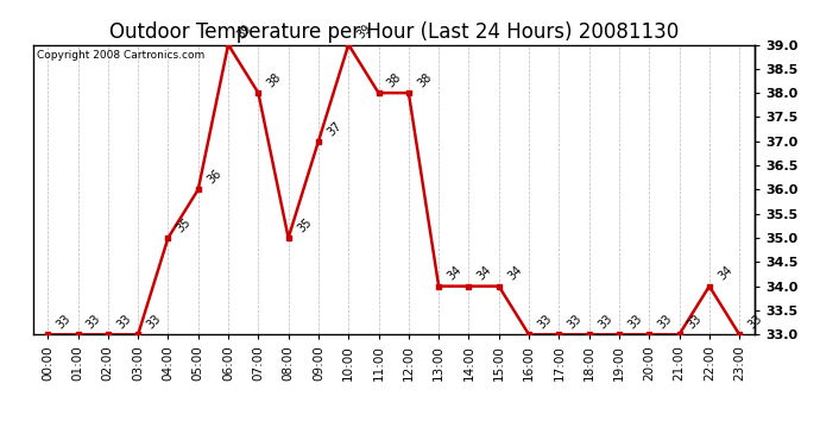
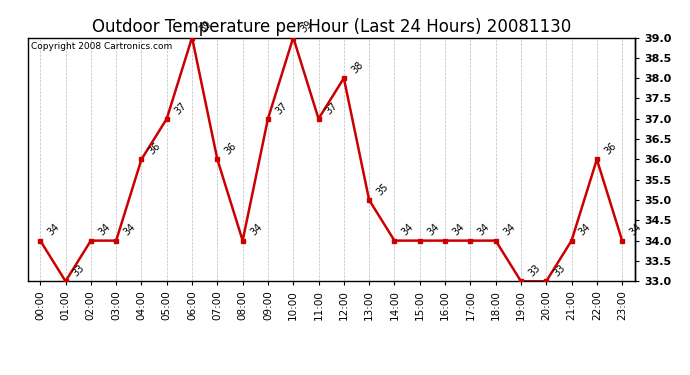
00:00: 33 -> 34
02:00: 33 -> 34
03:00: 33 -> 34
04:00: 35 -> 36
05:00: 36 -> 37
07:00: 38 -> 36
08:00: 35 -> 34
11:00: 38 -> 37
13:00: 34 -> 35
16:00: 33 -> 34
17:00: 33 -> 34
18:00: 33 -> 34
21:00: 33 -> 34
22:00: 34 -> 36
23:00: 33 -> 34
